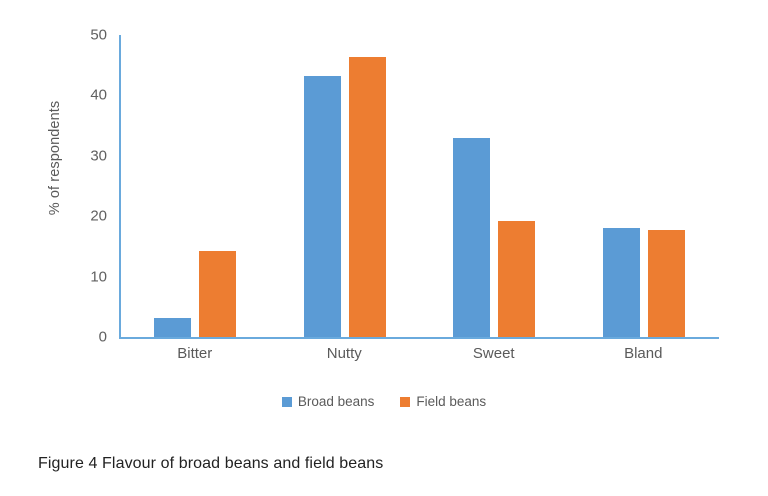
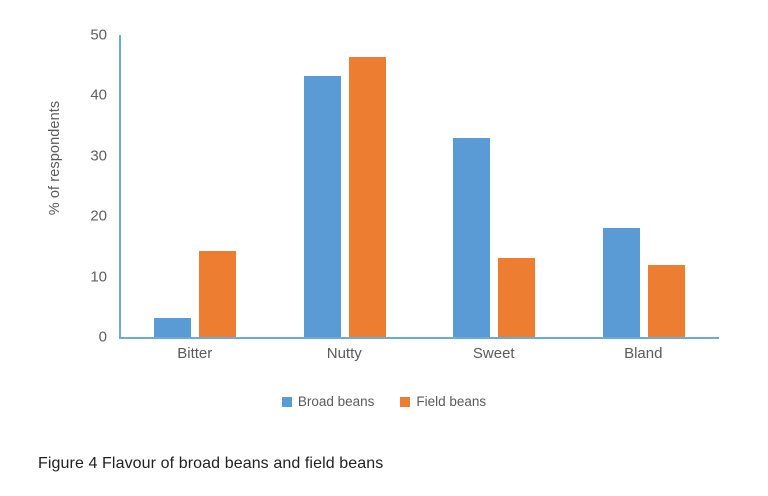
Field beans/Sweet: 19 -> 13
Field beans/Bland: 18 -> 12
